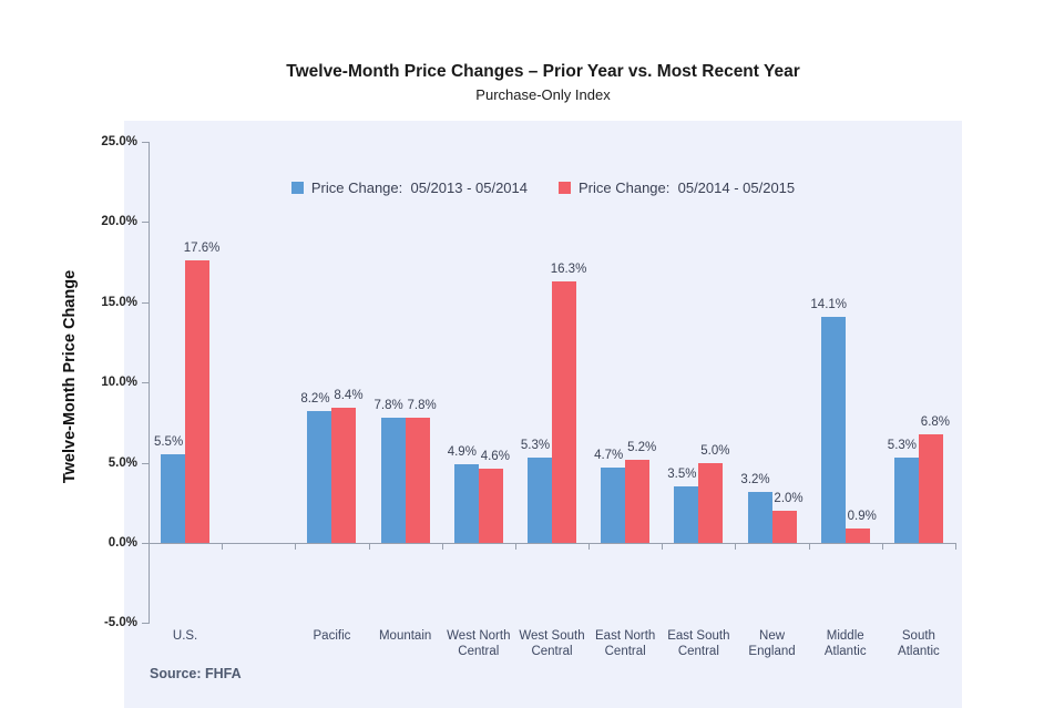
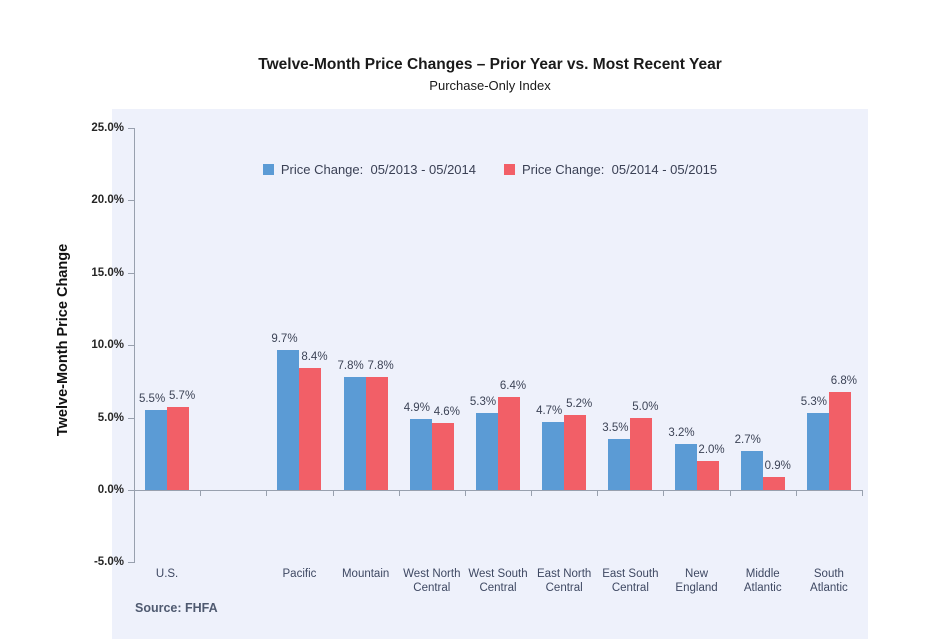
Price Change: 05/2014 - 05/2015/U.S.: 17.6% -> 5.7%
Price Change: 05/2013 - 05/2014/Pacific: 8.2% -> 9.7%
Price Change: 05/2014 - 05/2015/West South Central: 16.3% -> 6.4%
Price Change: 05/2013 - 05/2014/Middle Atlantic: 14.1% -> 2.7%
